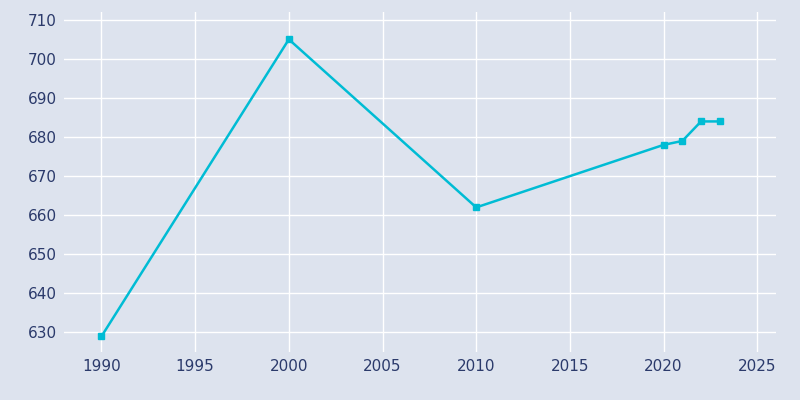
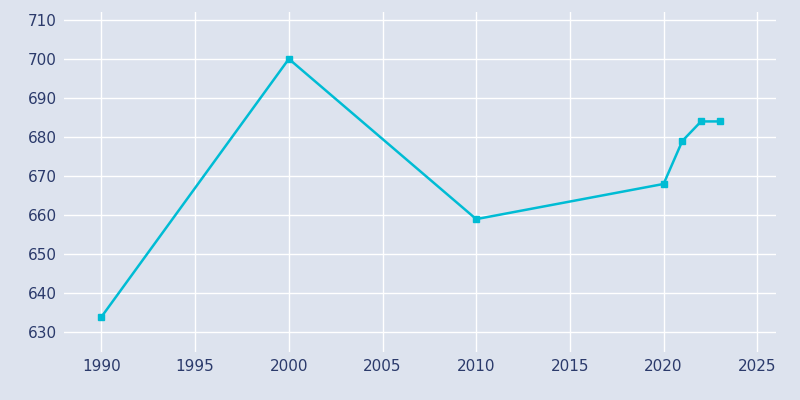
1990: 629 -> 634
2000: 705 -> 700
2010: 662 -> 659
2020: 678 -> 668
